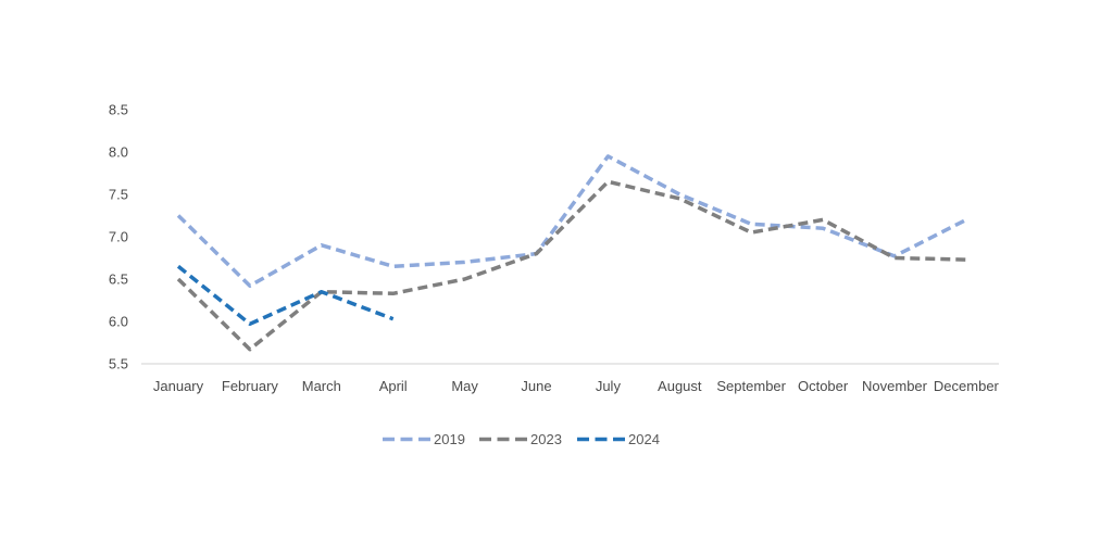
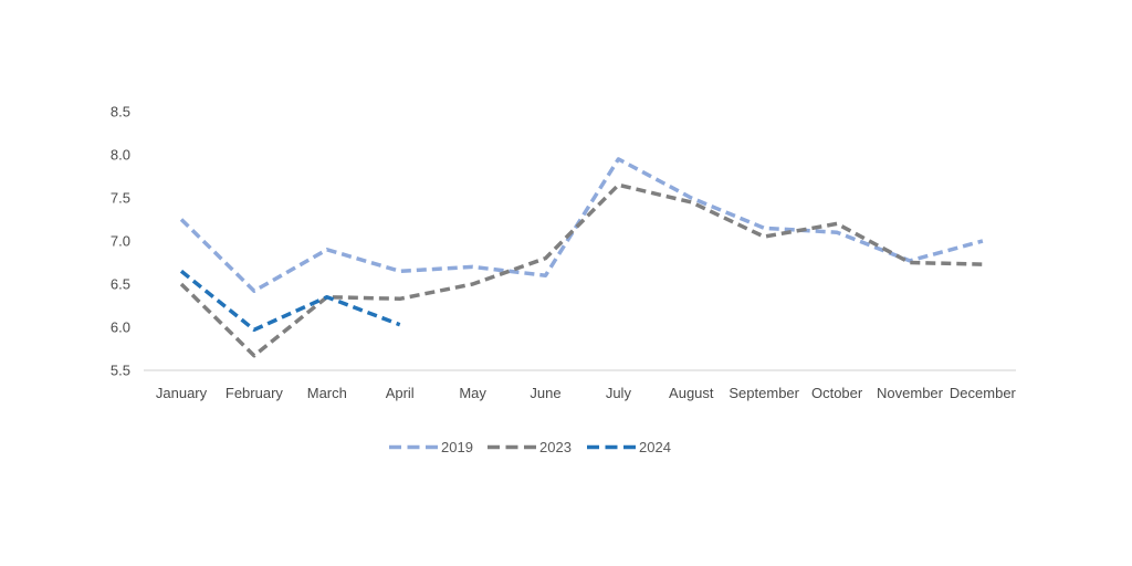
2019/June: 6.8 -> 6.6
2019/December: 7.2 -> 7.0
